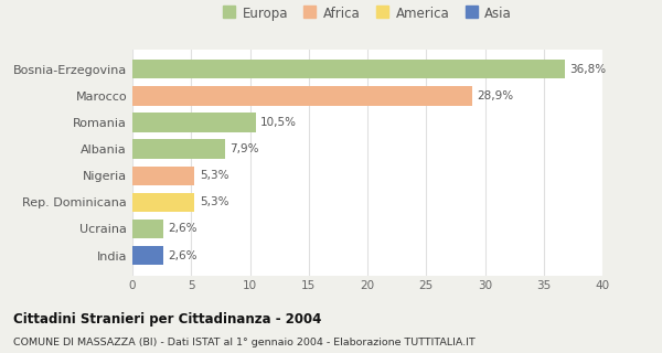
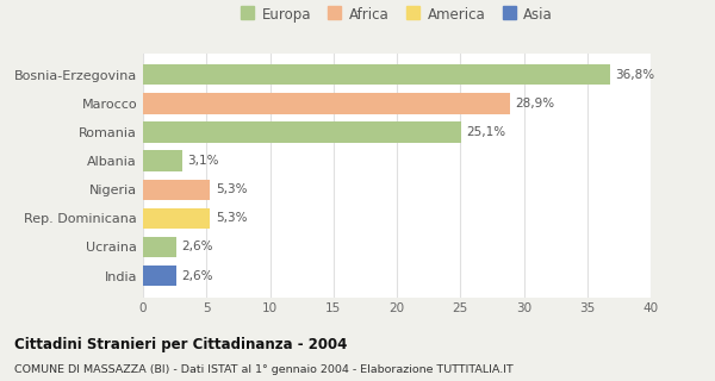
Romania: 10,5% -> 25,1%
Albania: 7,9% -> 3,1%
